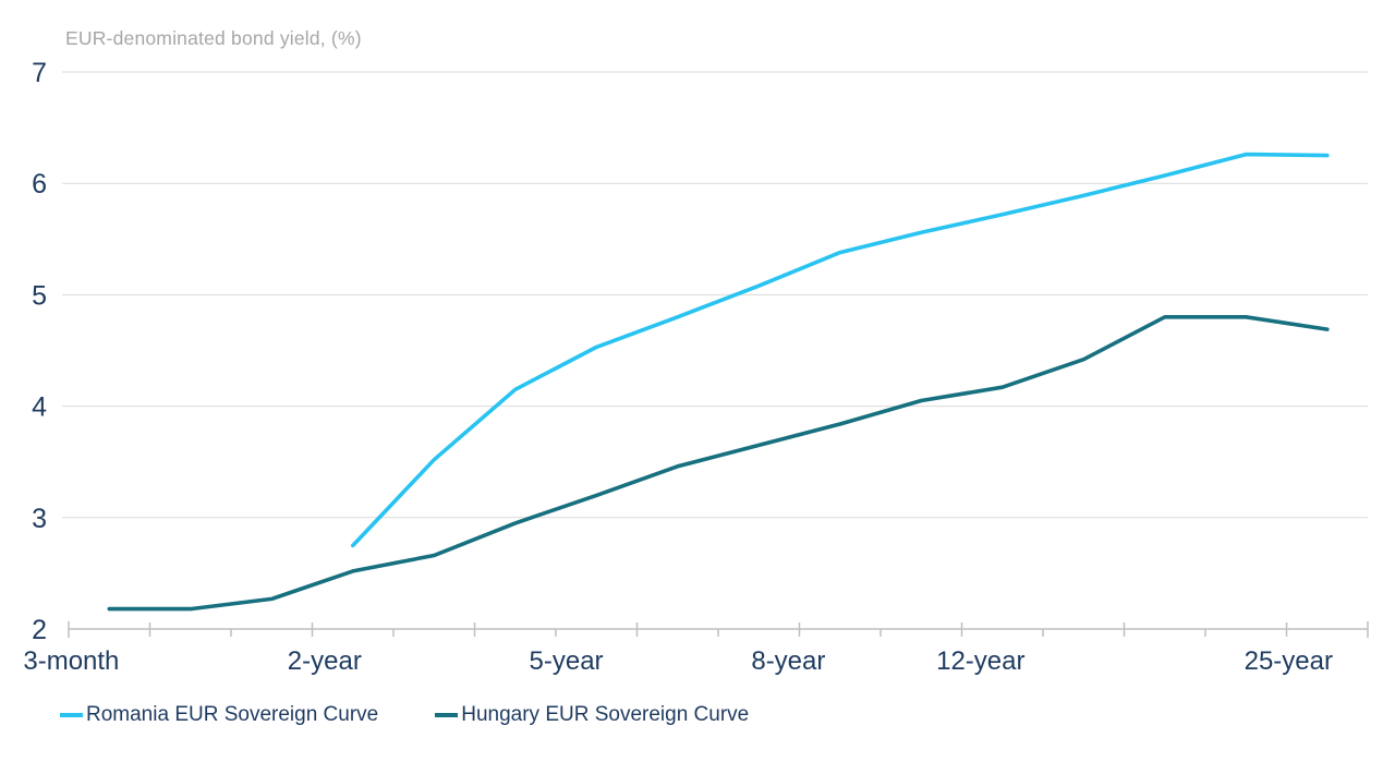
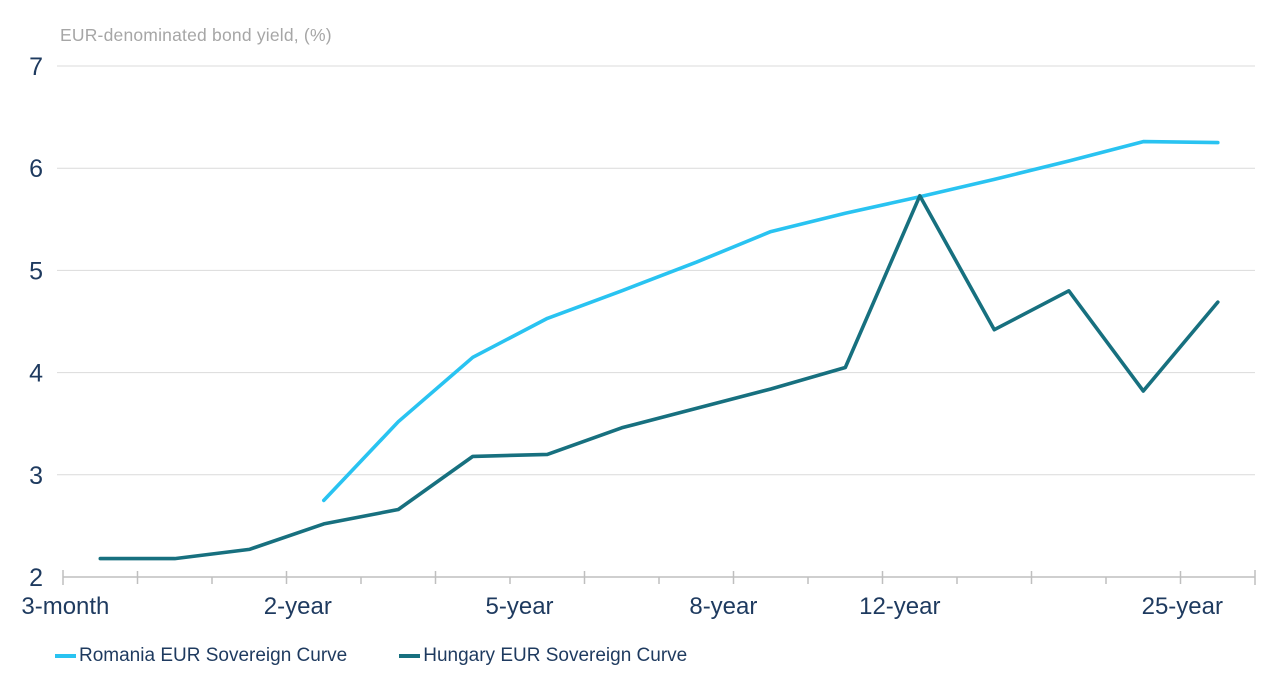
Hungary EUR Sovereign Curve/5-year: 2.95 -> 3.18
Hungary EUR Sovereign Curve/12-year: 4.17 -> 5.73
Hungary EUR Sovereign Curve/25-year: 4.80 -> 3.82
